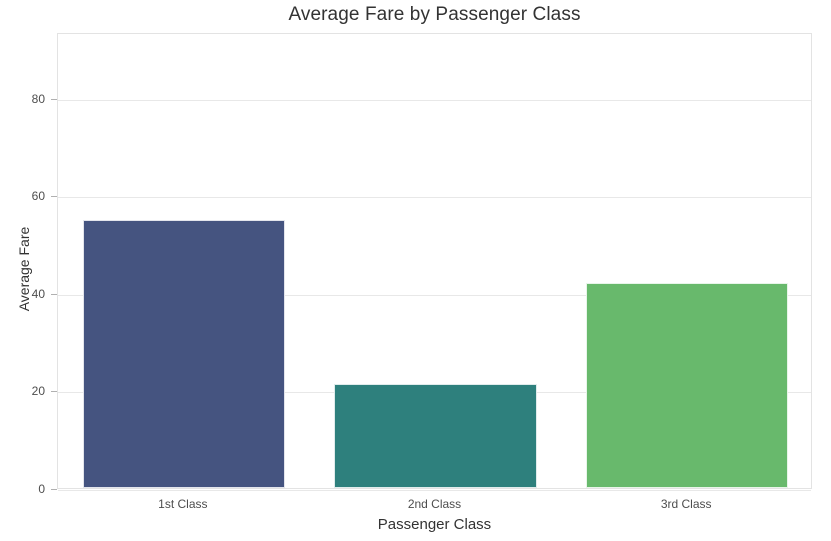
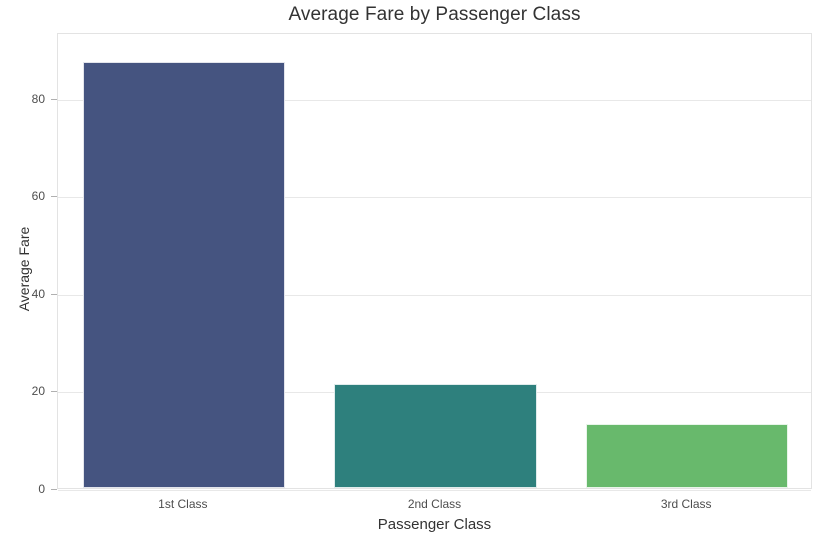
1st Class: 55 -> 87
3rd Class: 42 -> 13
